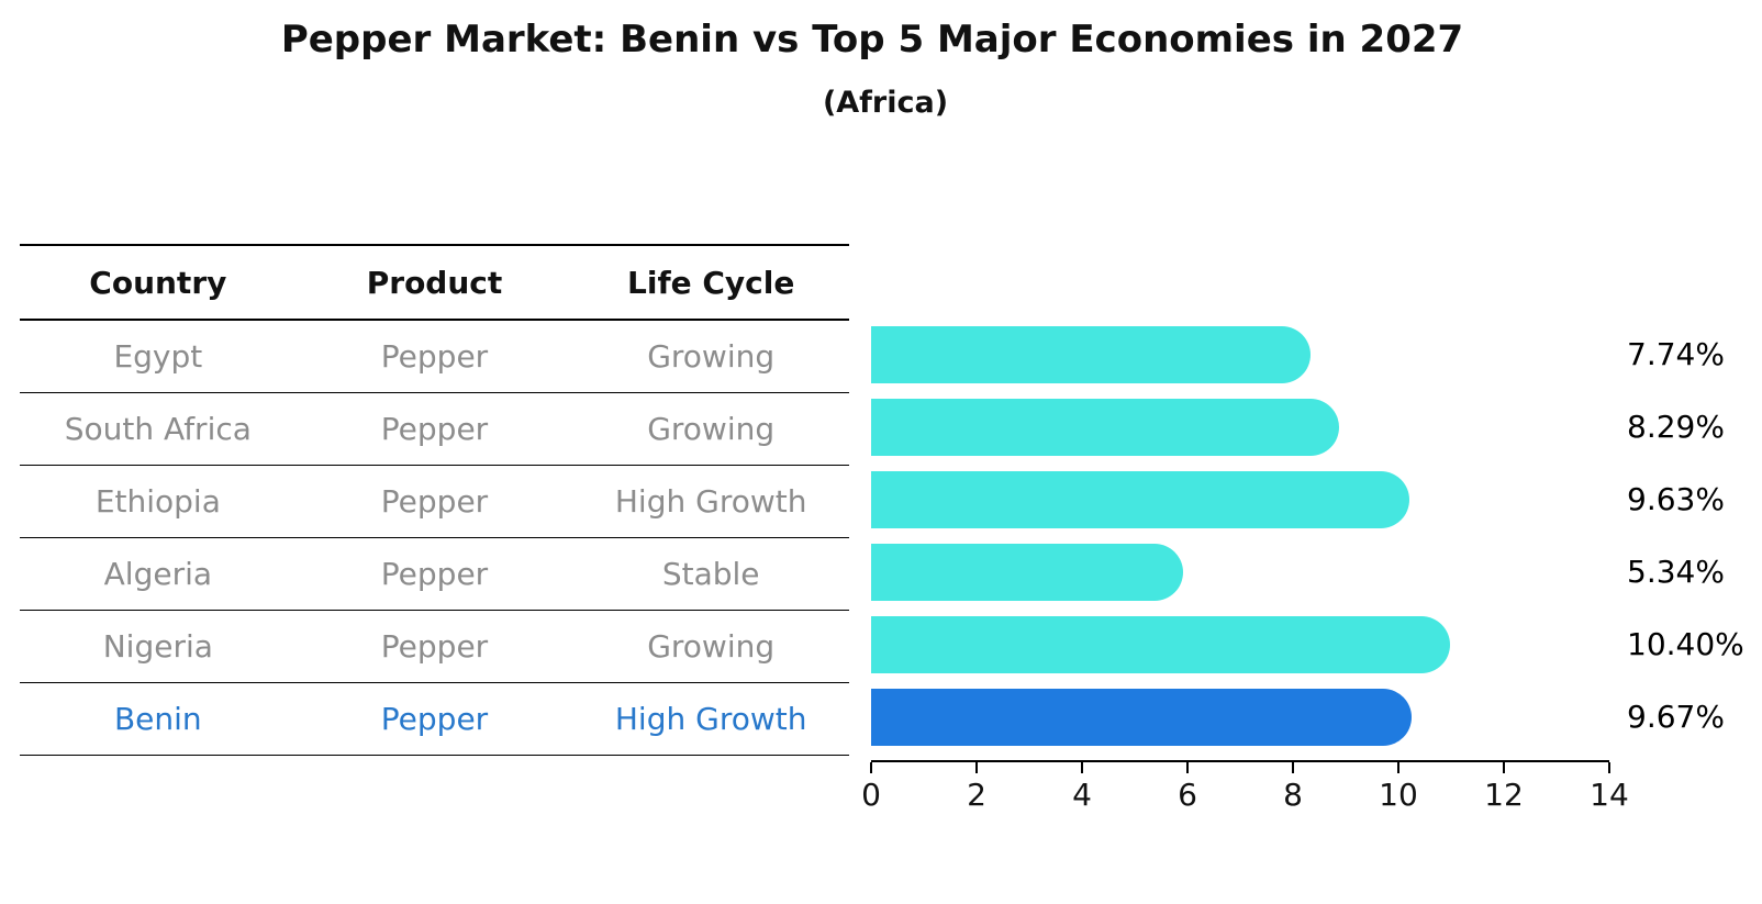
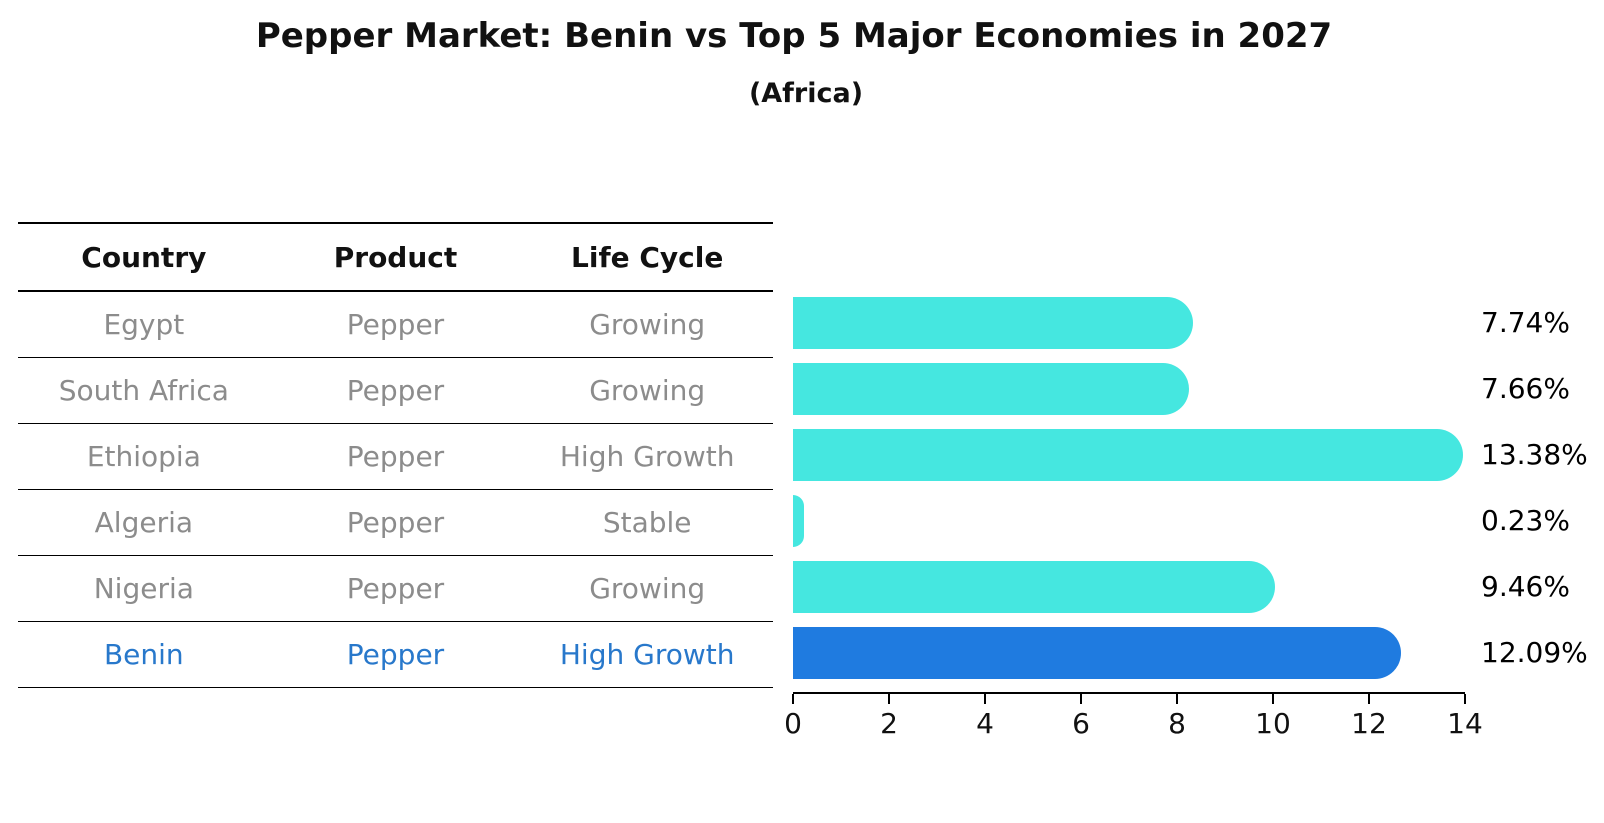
South Africa: 8.29% -> 7.66%
Ethiopia: 9.63% -> 13.38%
Algeria: 5.34% -> 0.23%
Nigeria: 10.40% -> 9.46%
Benin: 9.67% -> 12.09%
